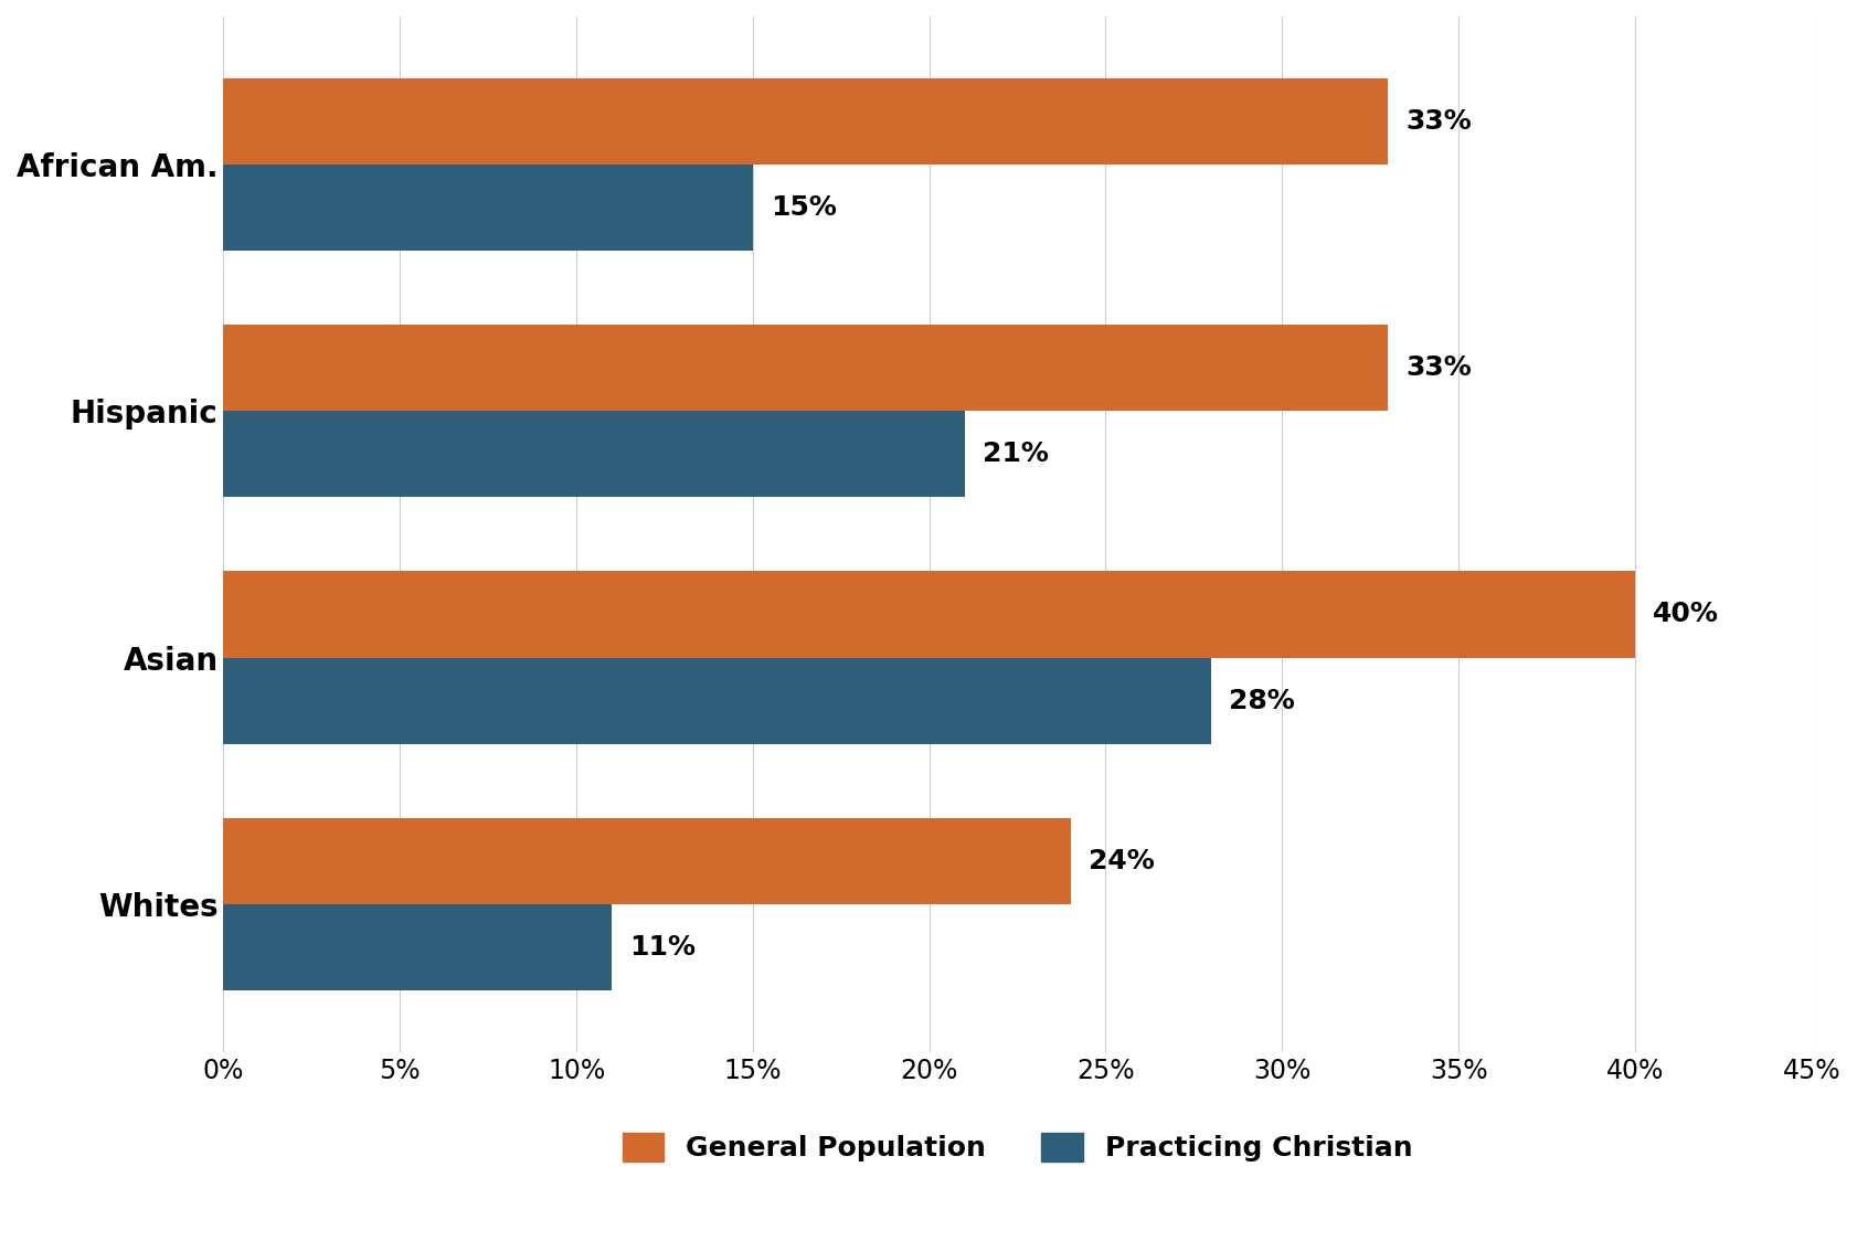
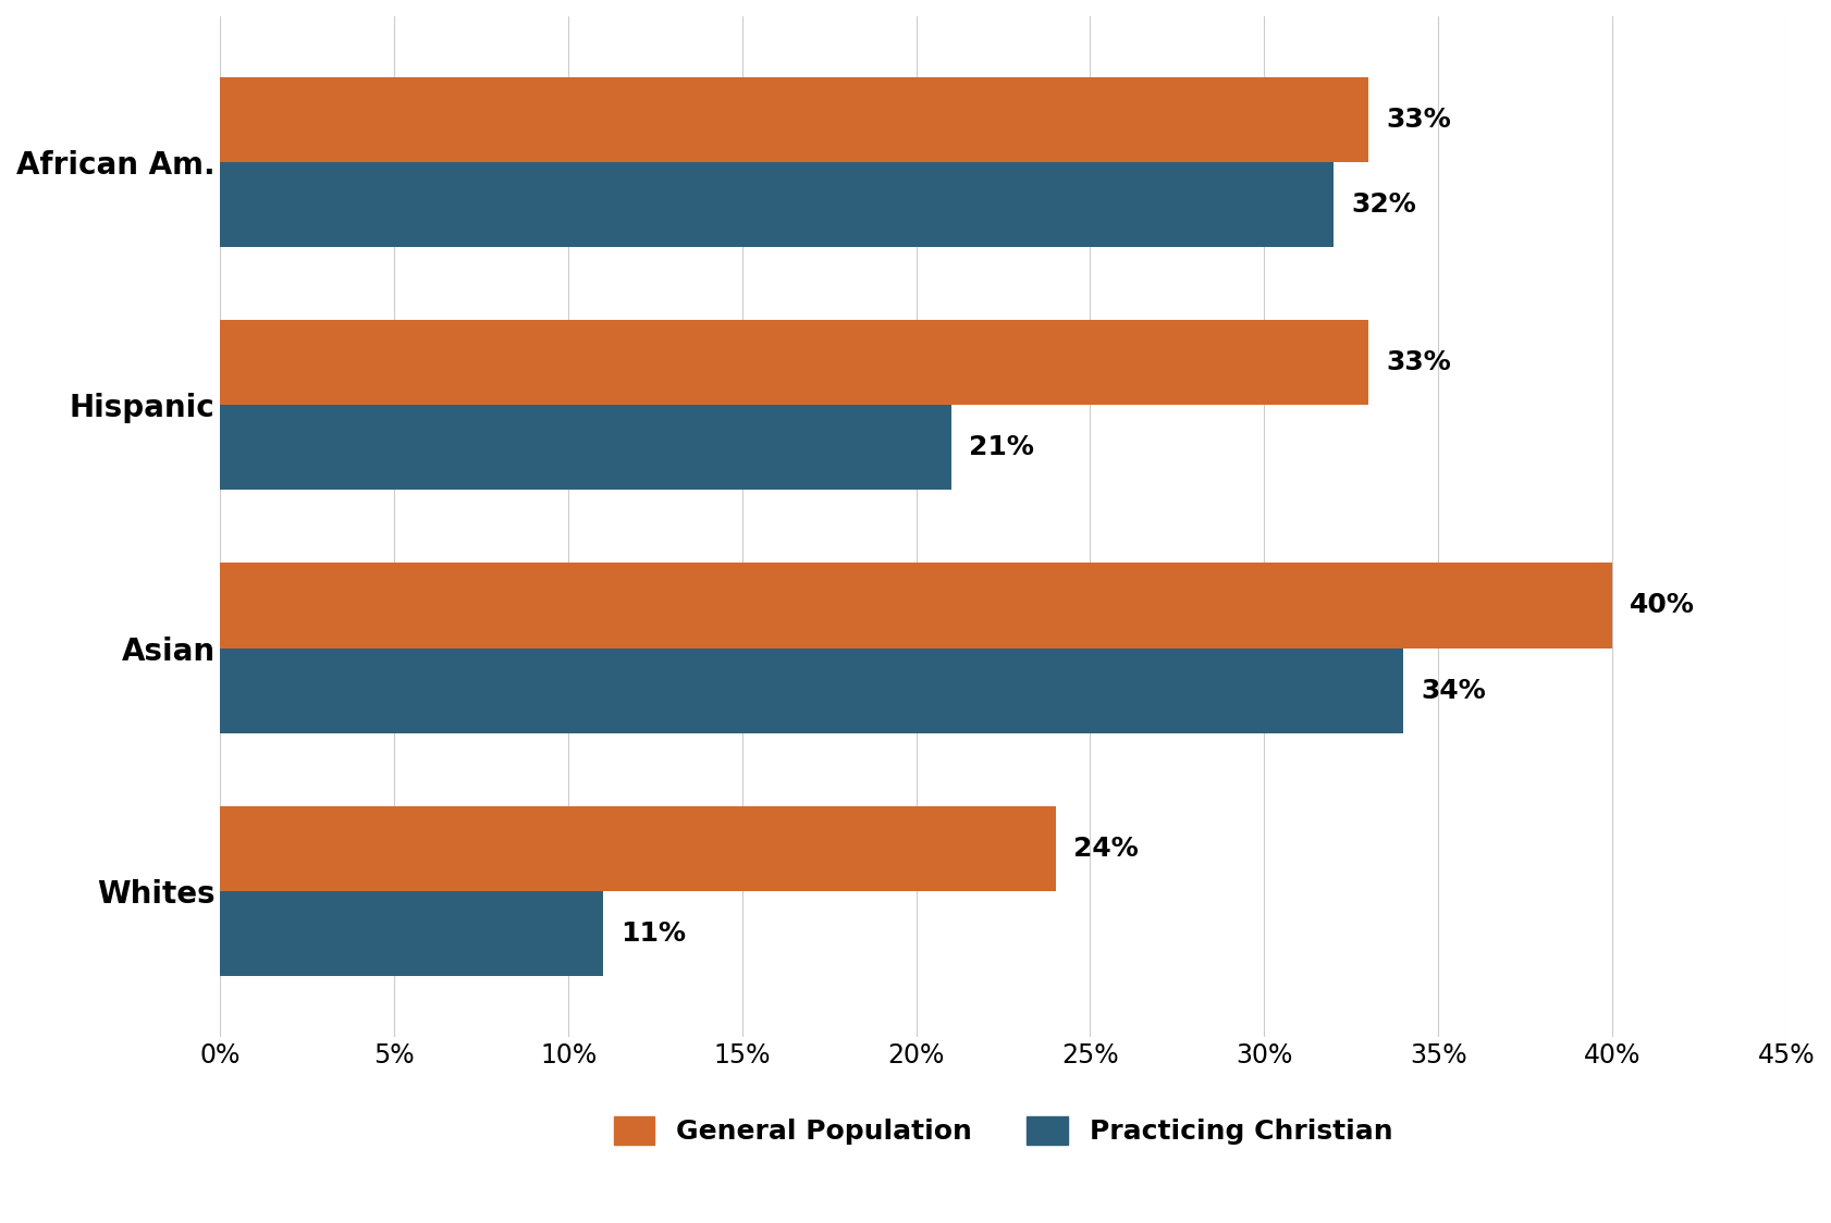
Practicing Christian/African Am.: 15% -> 32%
Practicing Christian/Asian: 28% -> 34%
